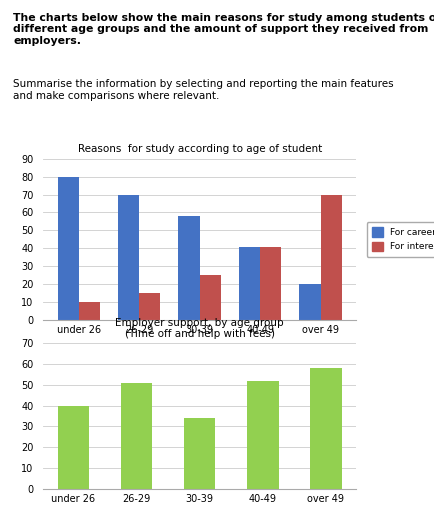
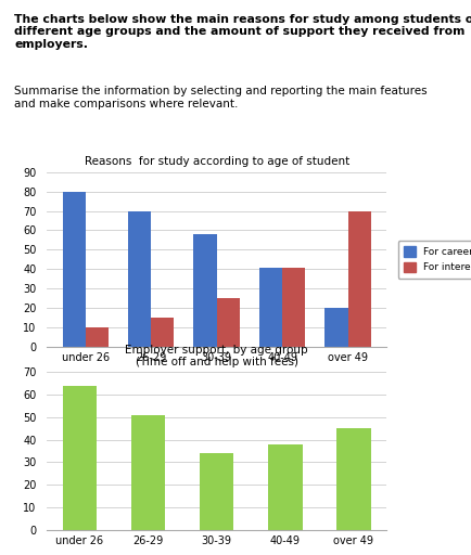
Employer support, by age group (Time off and help with fees)/under 26: 40 -> 64
Employer support, by age group (Time off and help with fees)/40-49: 52 -> 38
Employer support, by age group (Time off and help with fees)/over 49: 58 -> 45
